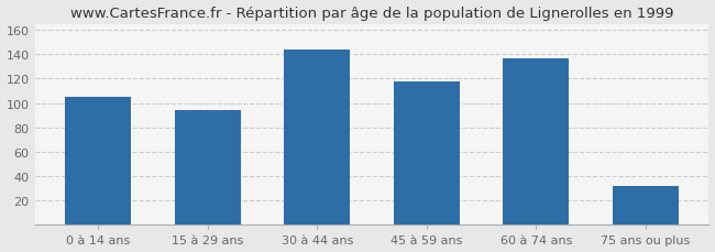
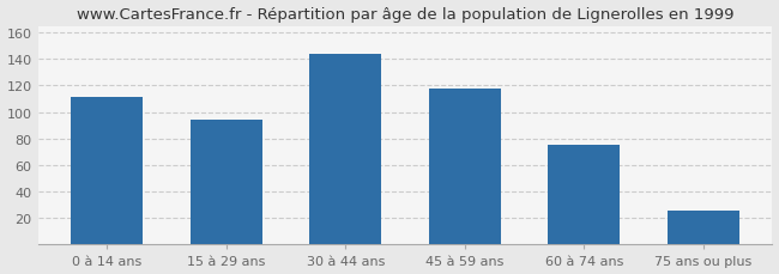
0 à 14 ans: 105 -> 111
60 à 74 ans: 137 -> 75
75 ans ou plus: 32 -> 26
